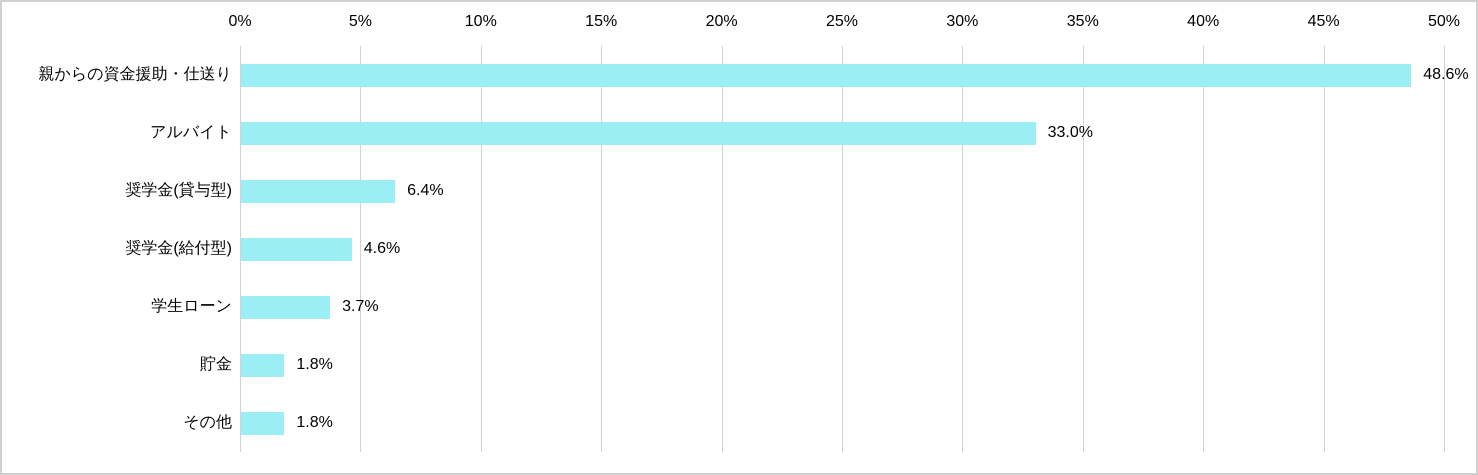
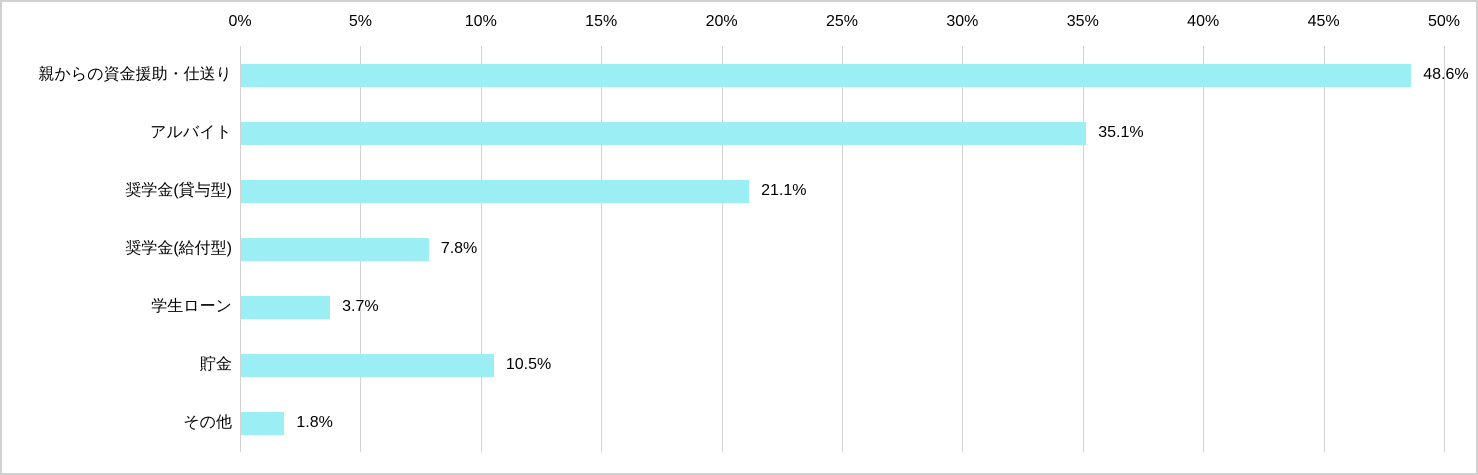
アルバイト: 33.0% -> 35.1%
奨学金(貸与型): 6.4% -> 21.1%
奨学金(給付型): 4.6% -> 7.8%
貯金: 1.8% -> 10.5%
